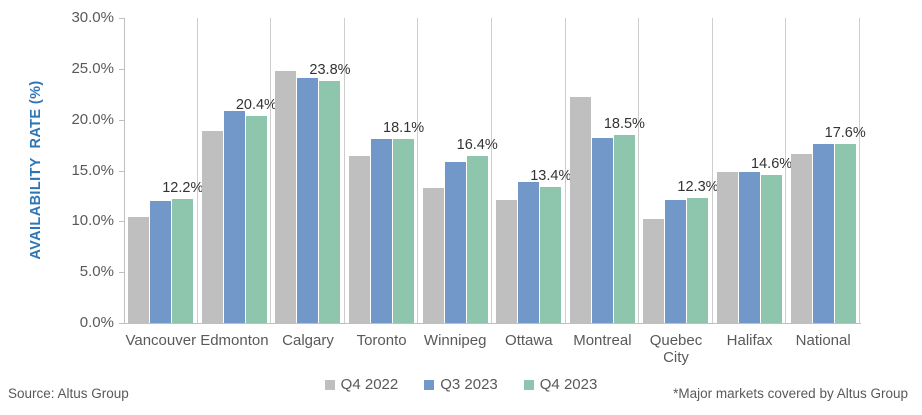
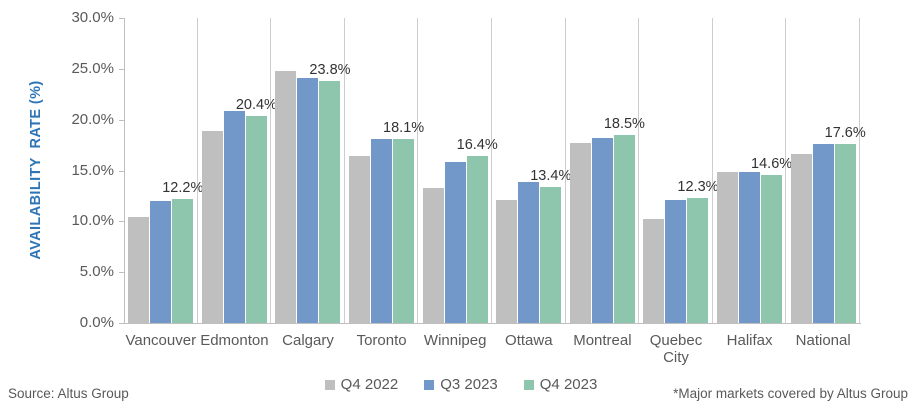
Q4 2022/Montreal: 22.2% -> 17.7%
